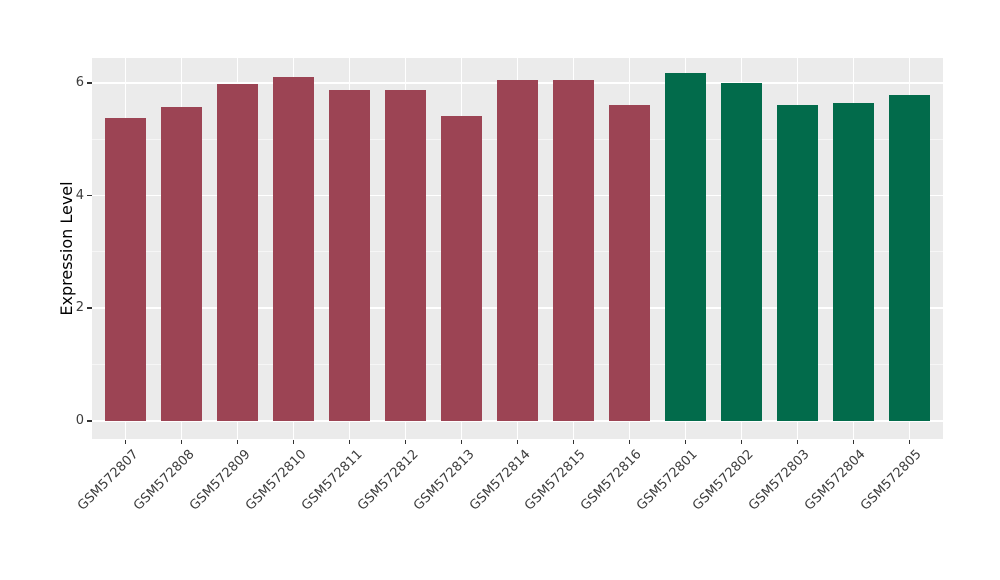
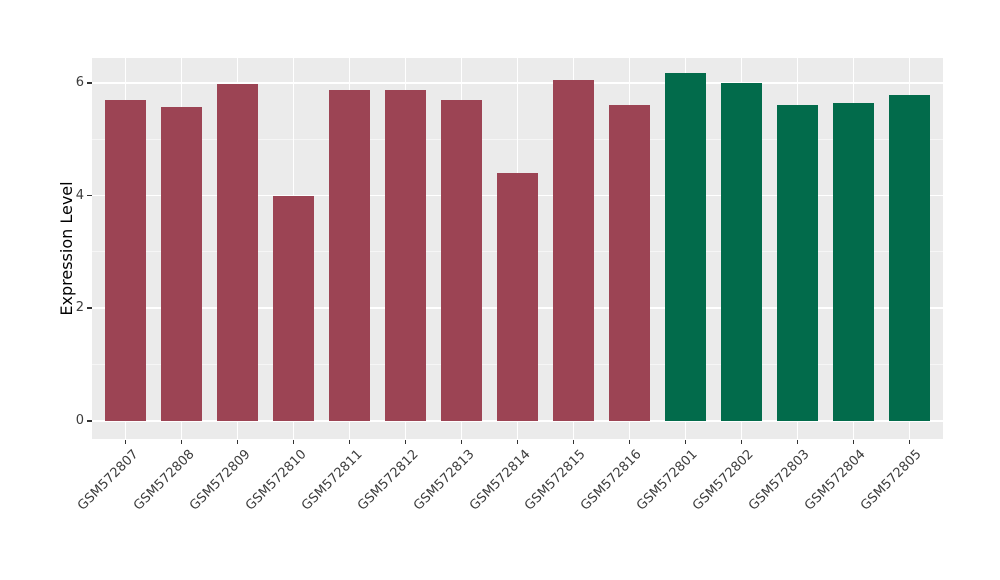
GSM572807: 5.4 -> 5.7
GSM572810: 6.1 -> 4.0
GSM572813: 5.4 -> 5.7
GSM572814: 6.0 -> 4.4
